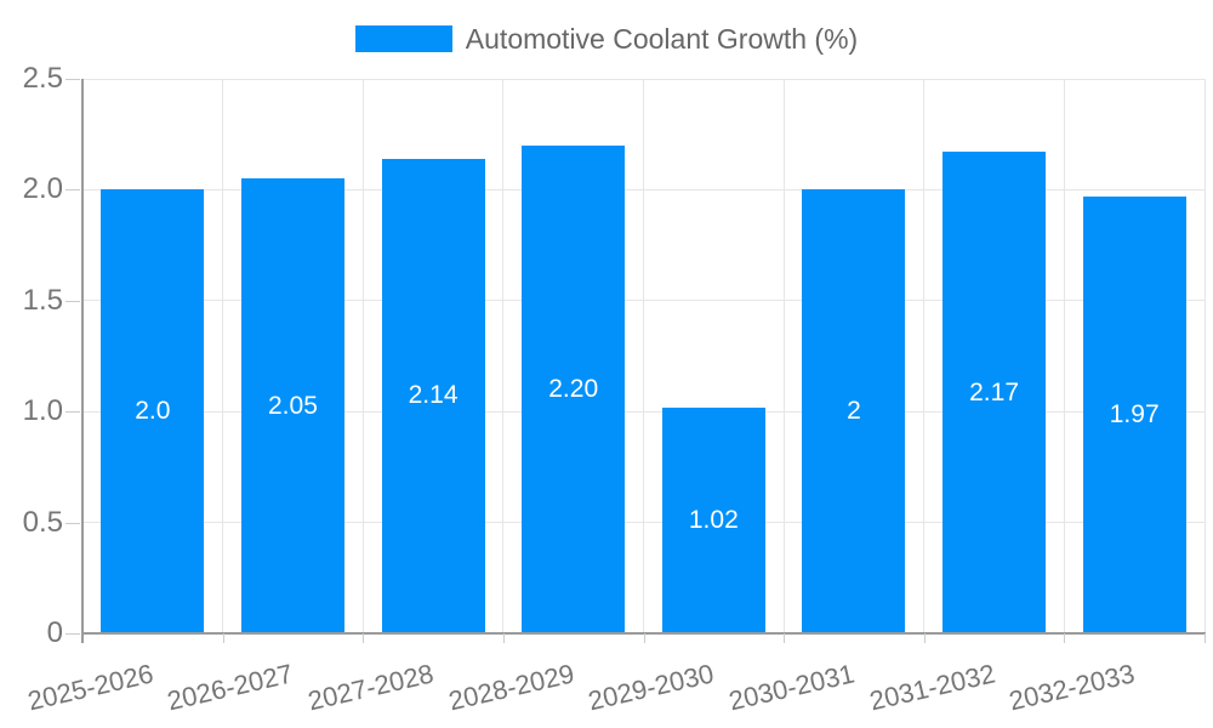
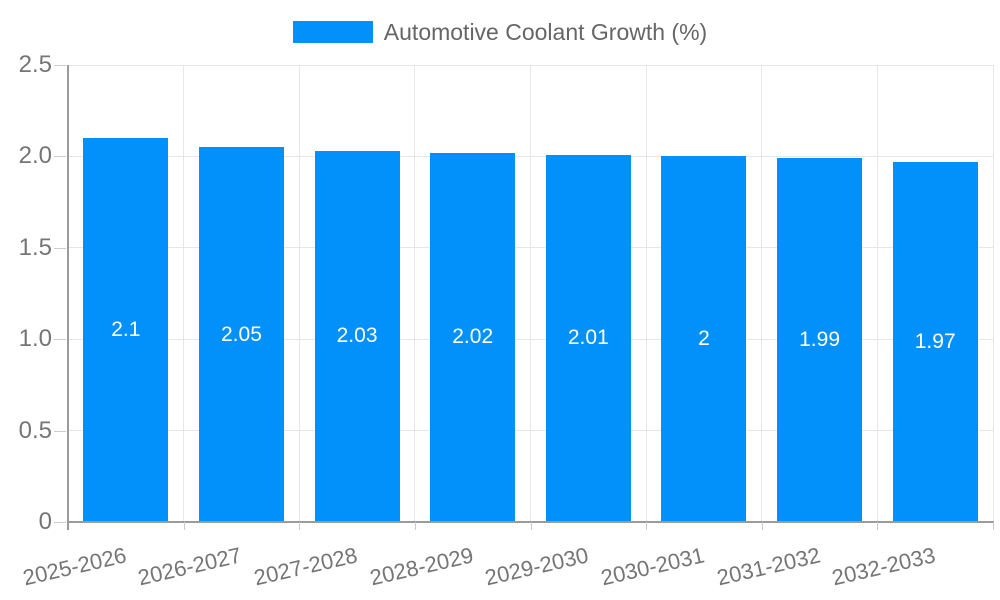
2025-2026: 2.0 -> 2.1
2027-2028: 2.14 -> 2.03
2028-2029: 2.20 -> 2.02
2029-2030: 1.02 -> 2.01
2031-2032: 2.17 -> 1.99
